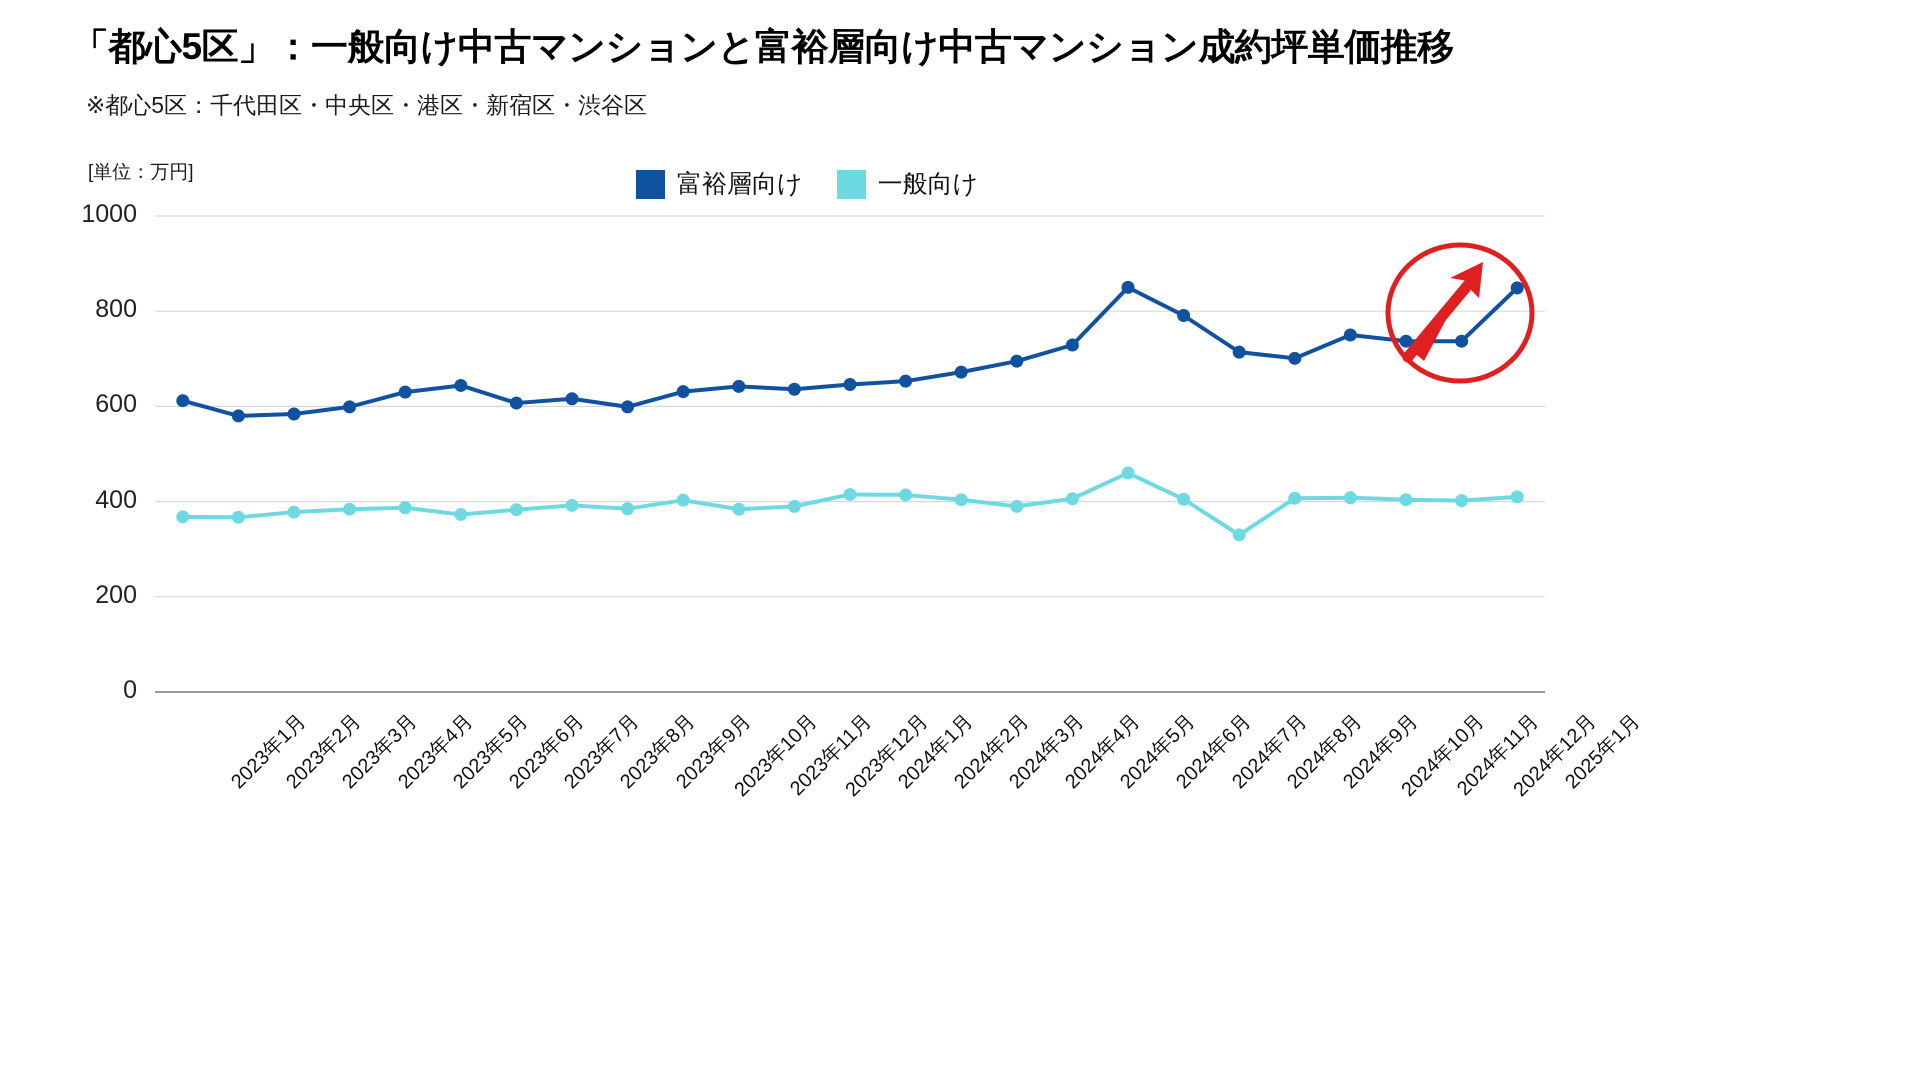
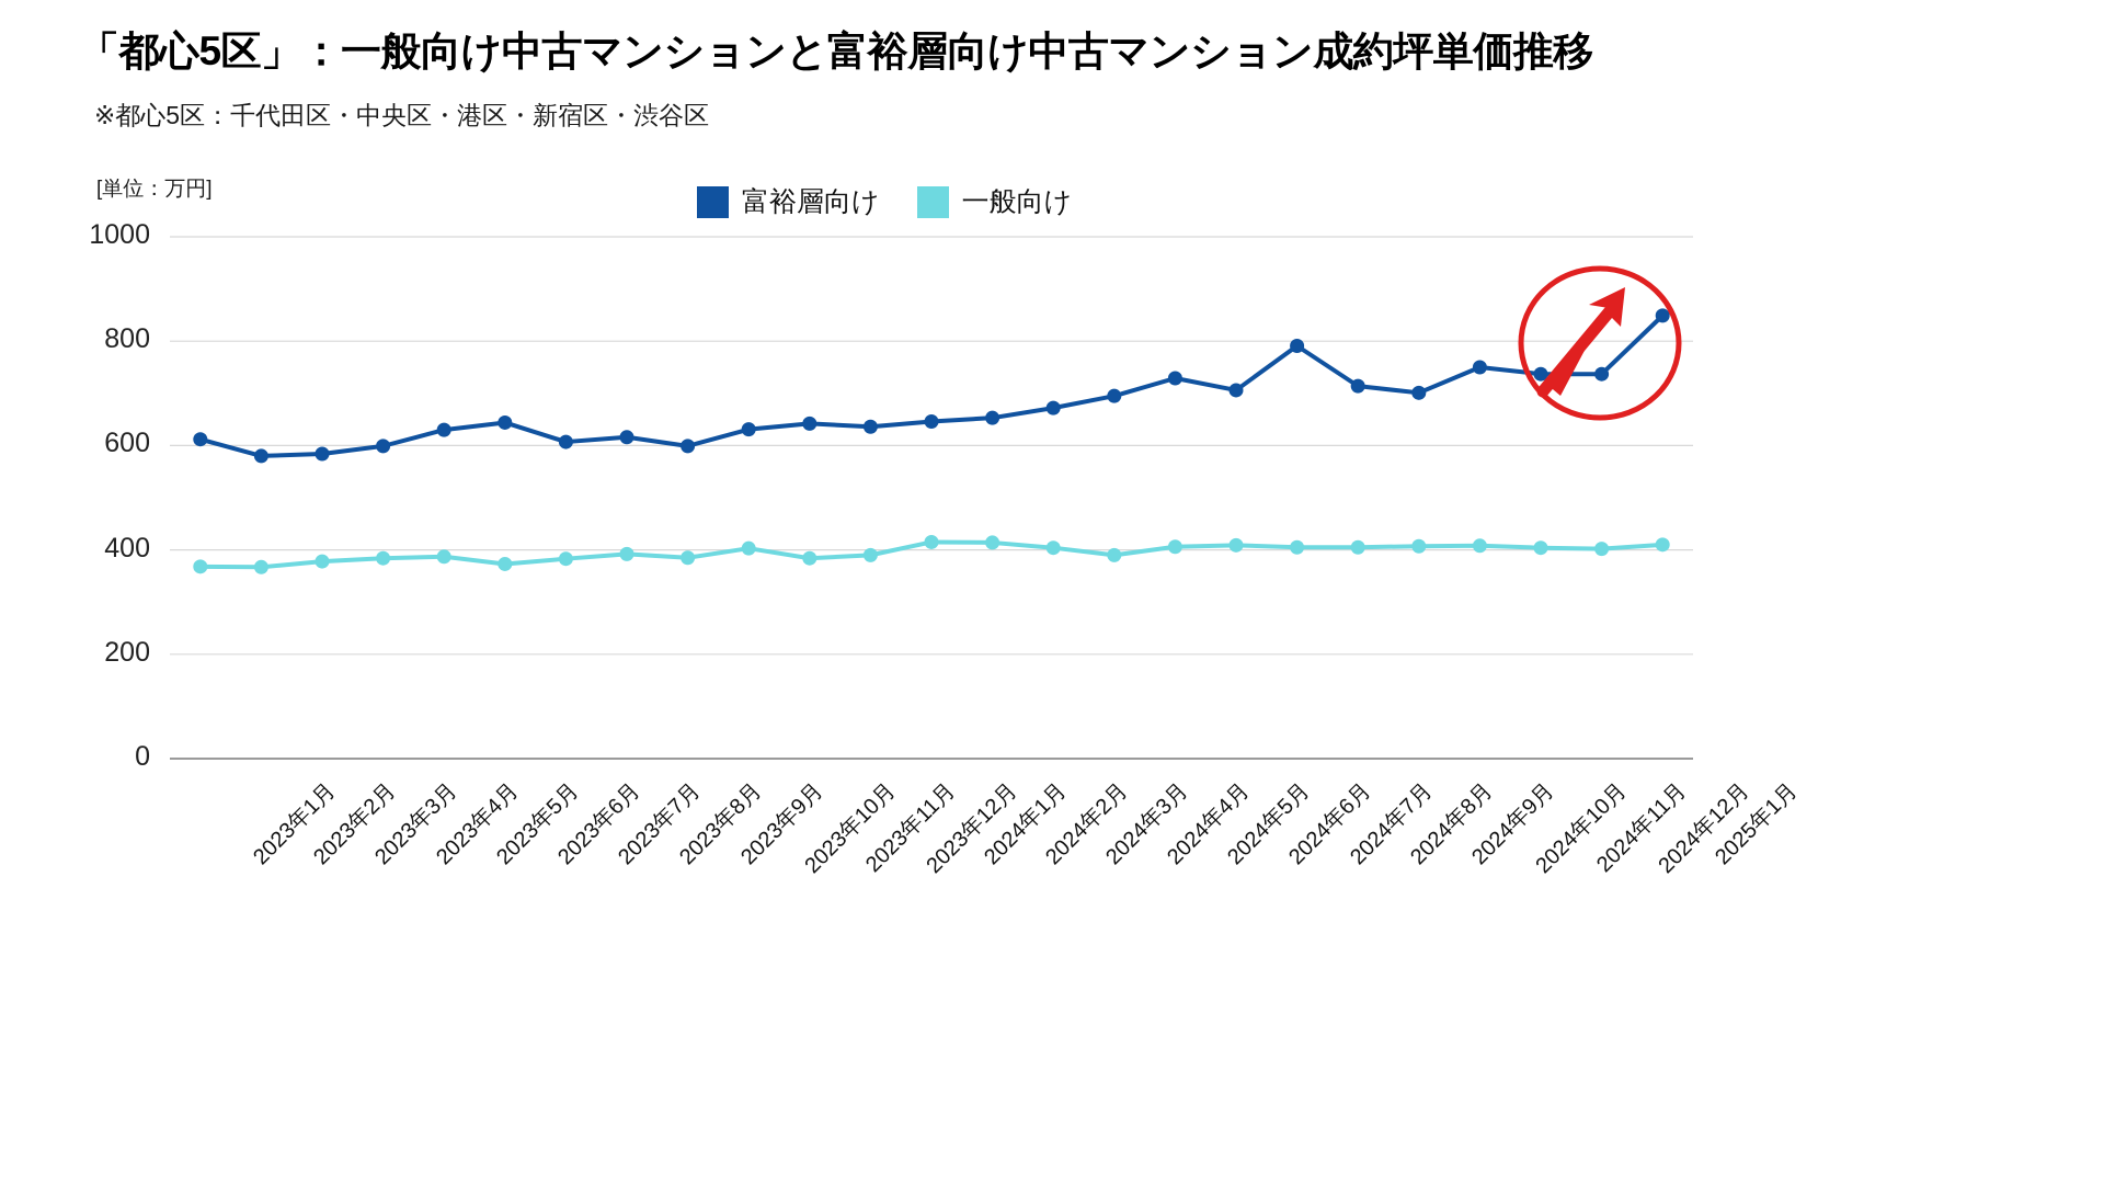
富裕層向け/2024年6月: 850 -> 710
一般向け/2024年6月: 460 -> 410
一般向け/2024年8月: 330 -> 400
